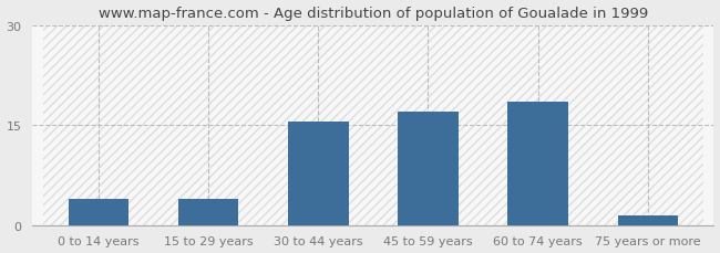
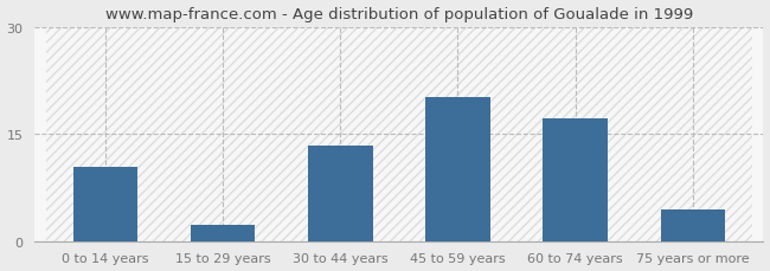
0 to 14 years: 4.0 -> 10.4
15 to 29 years: 4.0 -> 2.2
30 to 44 years: 15.5 -> 13.4
45 to 59 years: 17.0 -> 20.2
60 to 74 years: 18.5 -> 17.2
75 years or more: 1.5 -> 4.4
